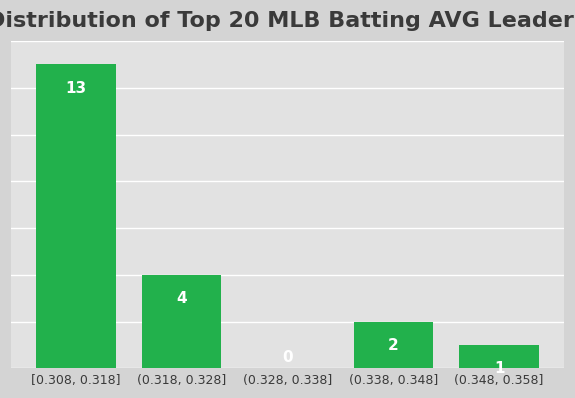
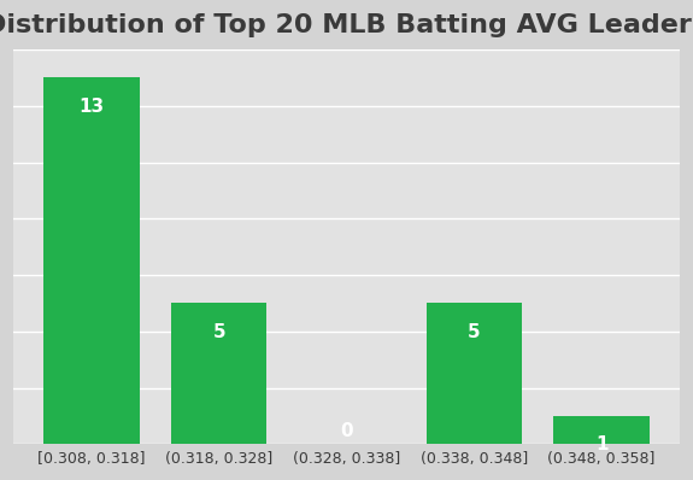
(0.318, 0.328]: 4 -> 5
(0.338, 0.348]: 2 -> 5
